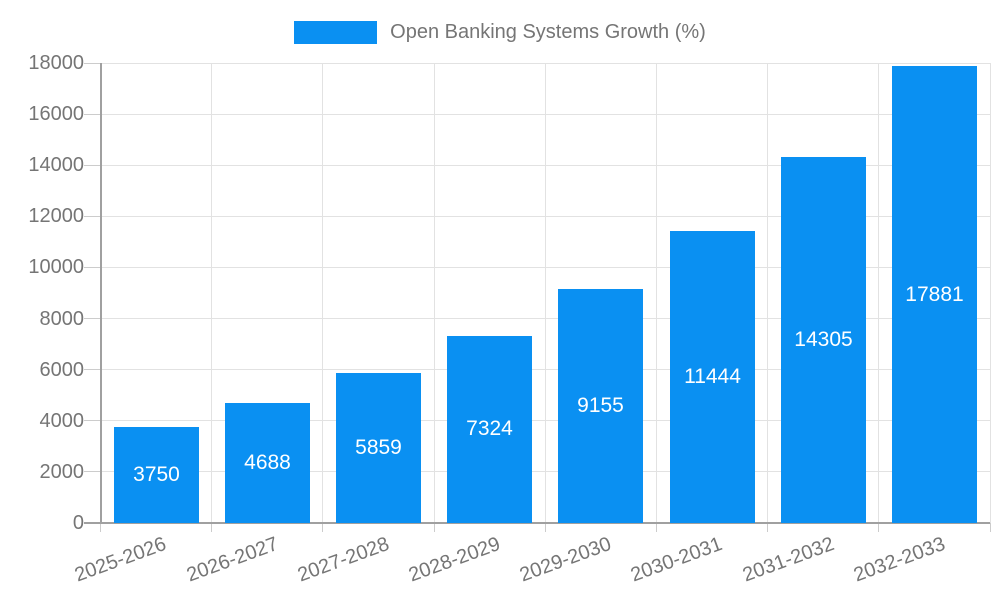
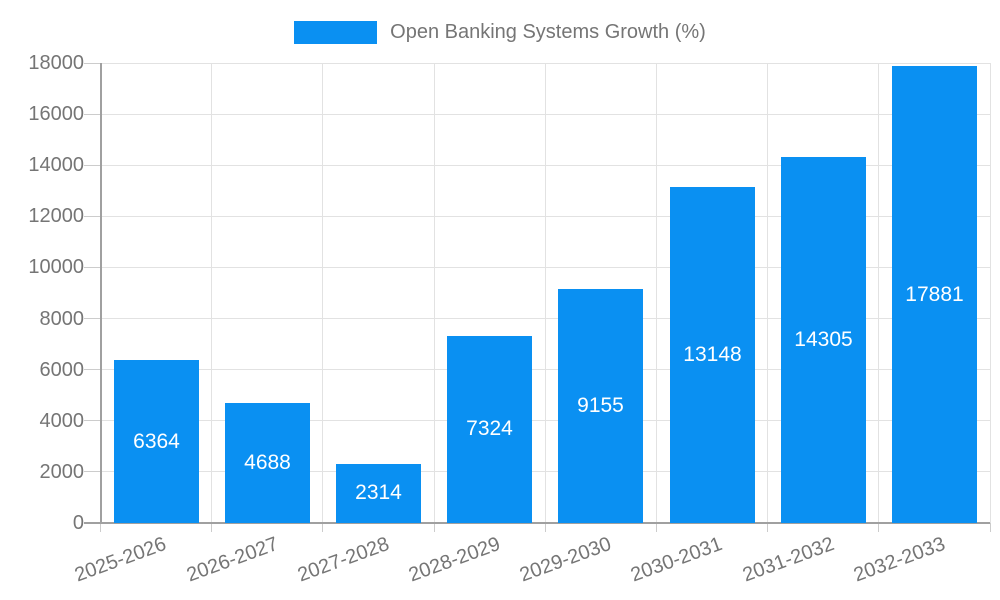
2025-2026: 3750 -> 6364
2027-2028: 5859 -> 2314
2030-2031: 11444 -> 13148
